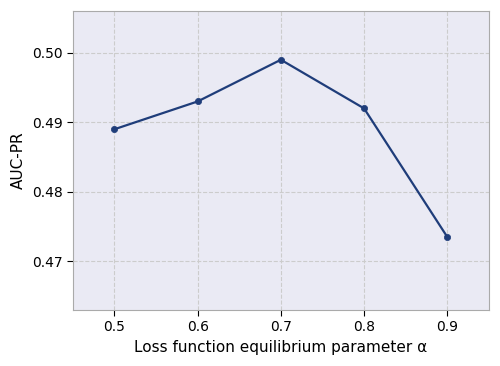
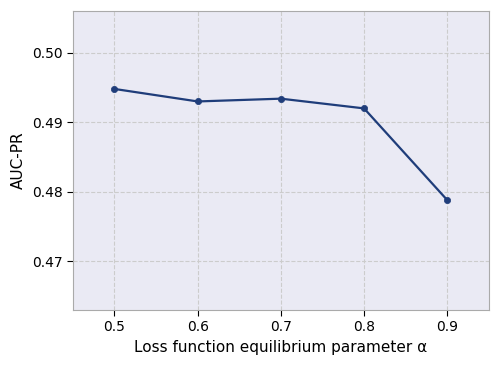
0.5: 0.4890 -> 0.4948
0.7: 0.4990 -> 0.4934
0.9: 0.4735 -> 0.4788
